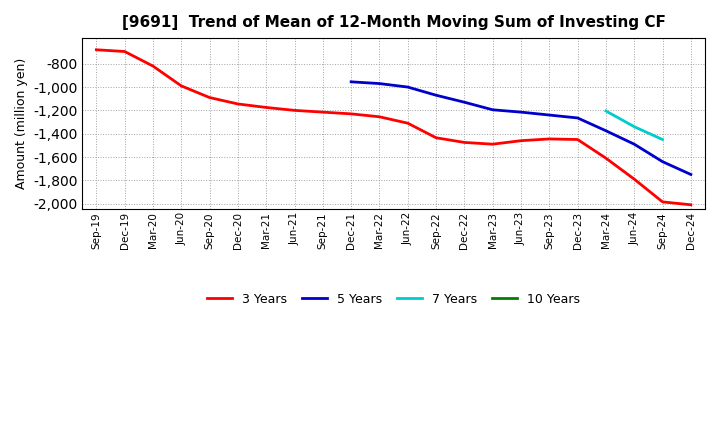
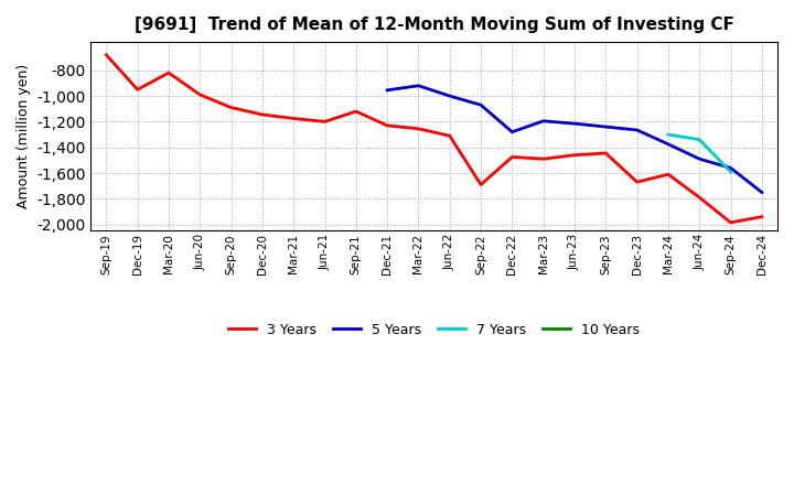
3 Years/Dec-19: -700 -> -950
3 Years/Sep-21: -1,220 -> -1,120
5 Years/Mar-22: -970 -> -920
3 Years/Sep-22: -1,440 -> -1,690
5 Years/Dec-22: -1,130 -> -1,280
3 Years/Dec-23: -1,450 -> -1,670
7 Years/Mar-24: -1,200 -> -1,300
5 Years/Sep-24: -1,640 -> -1,560
7 Years/Sep-24: -1,450 -> -1,590
3 Years/Dec-24: -2,010 -> -1,940
